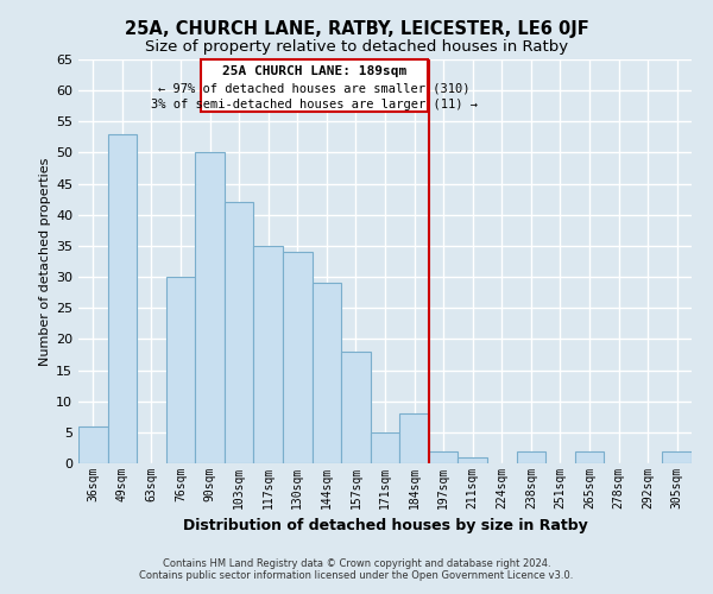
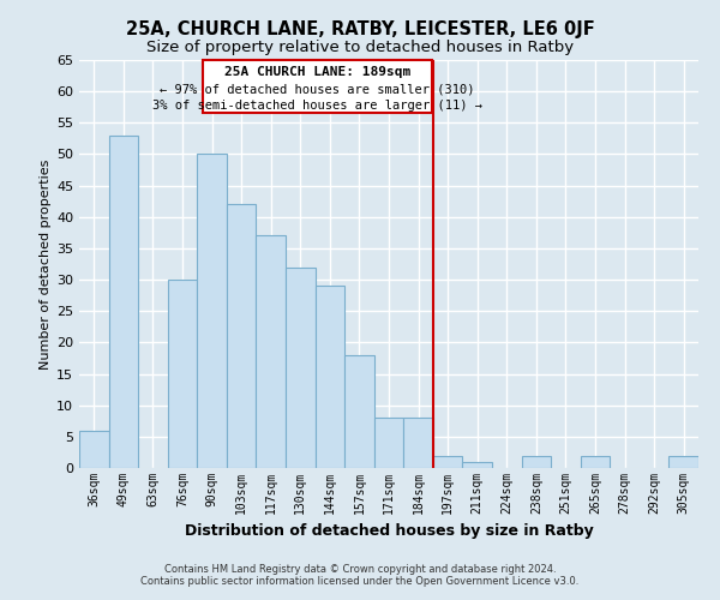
117sqm: 35 -> 37
130sqm: 34 -> 32
171sqm: 5 -> 8
